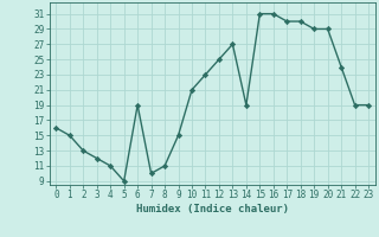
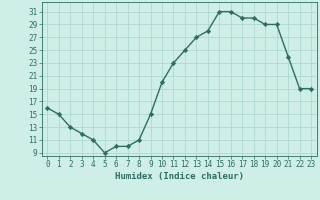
6: 19 -> 10
10: 21 -> 20
14: 19 -> 28
